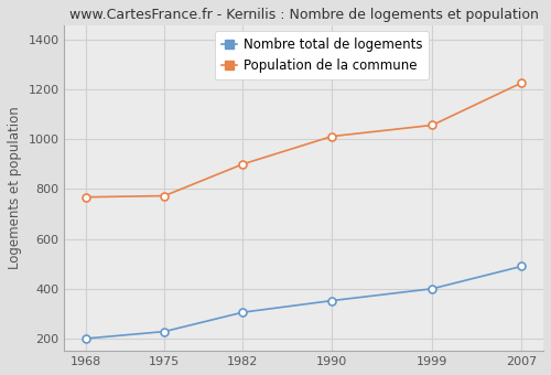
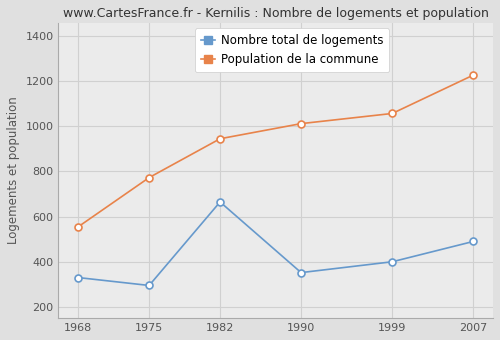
Nombre total de logements/1968: 200 -> 330
Population de la commune/1968: 768 -> 555
Nombre total de logements/1975: 228 -> 295
Nombre total de logements/1982: 305 -> 665
Population de la commune/1982: 900 -> 945
